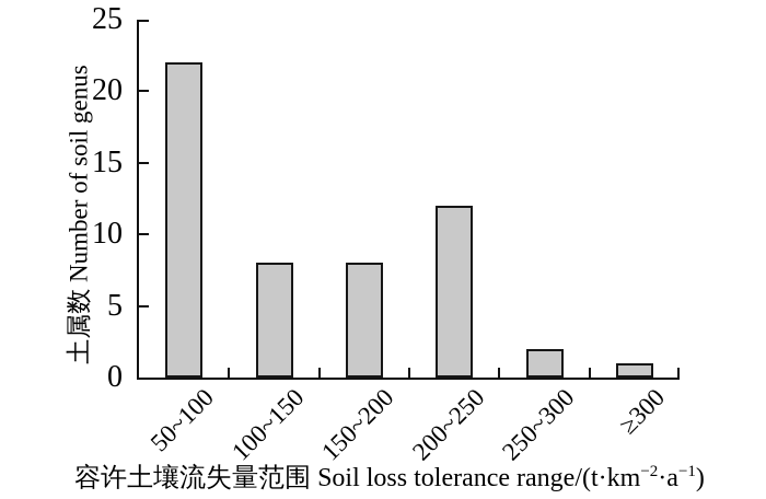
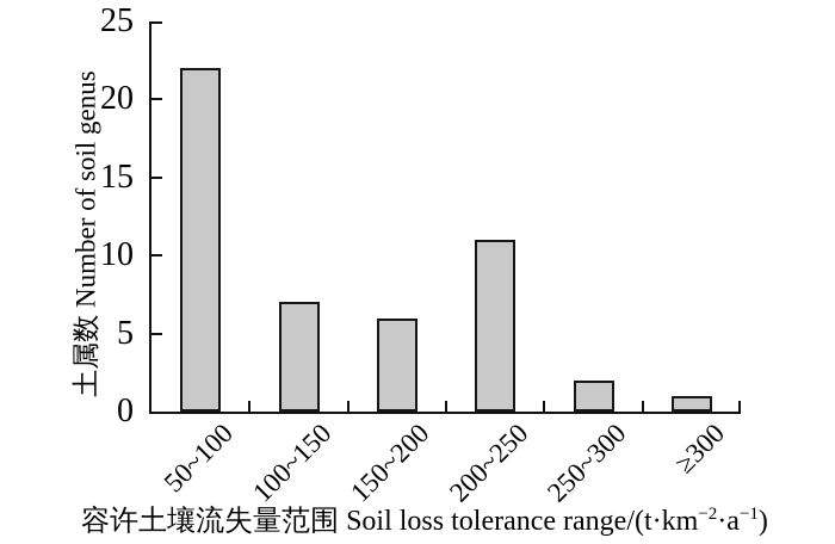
100~150: 8 -> 7
150~200: 8 -> 6
200~250: 12 -> 11
